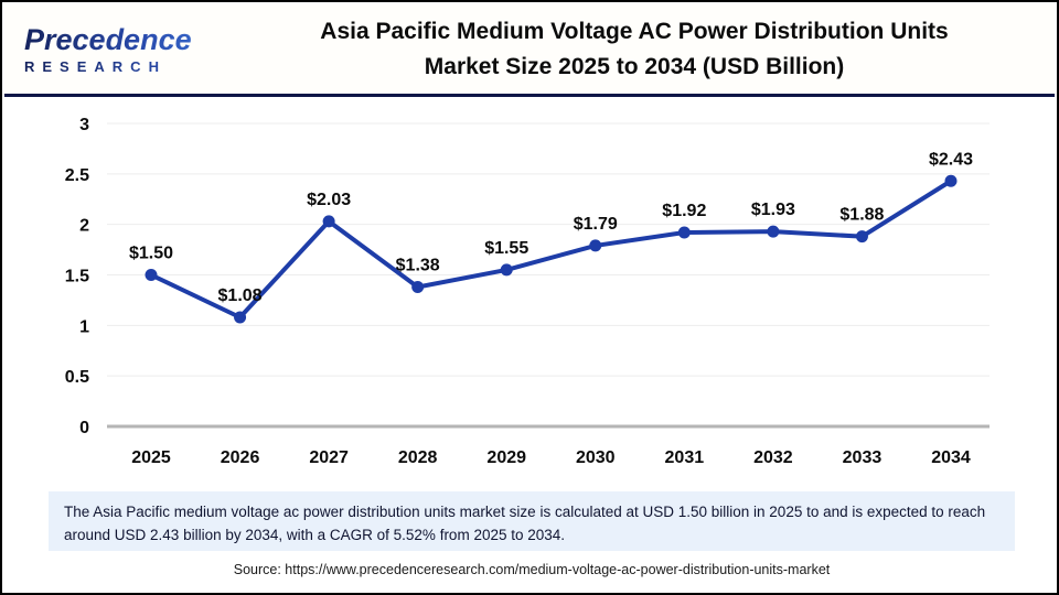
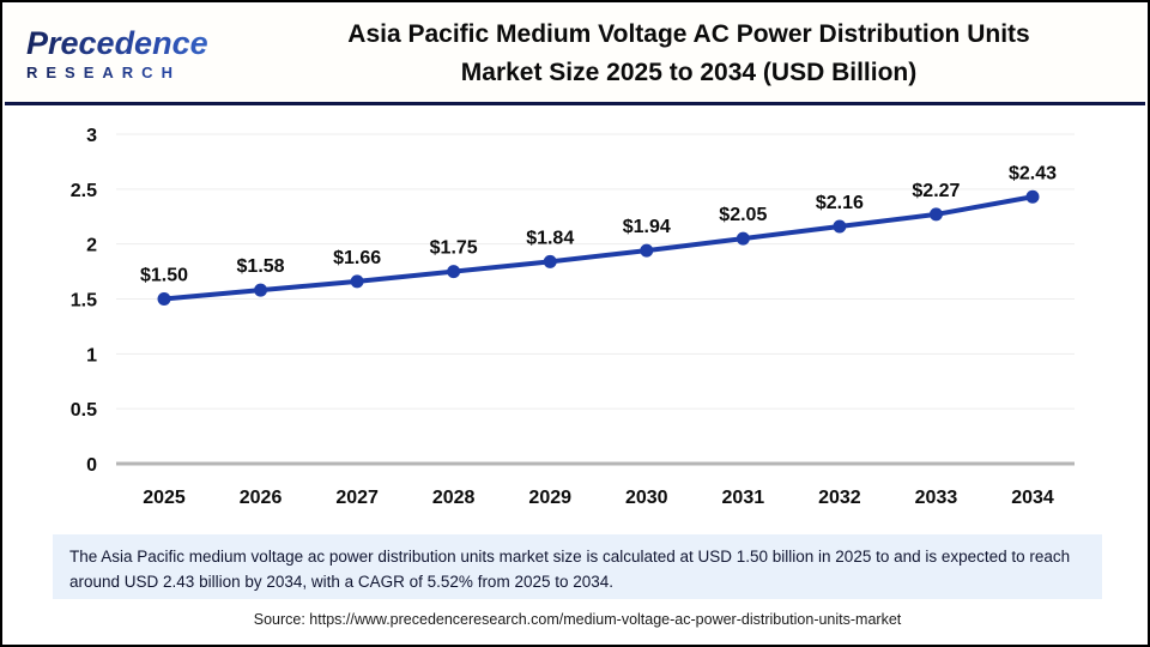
2026: $1.08 -> $1.58
2027: $2.03 -> $1.66
2028: $1.38 -> $1.75
2029: $1.55 -> $1.84
2030: $1.79 -> $1.94
2031: $1.92 -> $2.05
2032: $1.93 -> $2.16
2033: $1.88 -> $2.27
